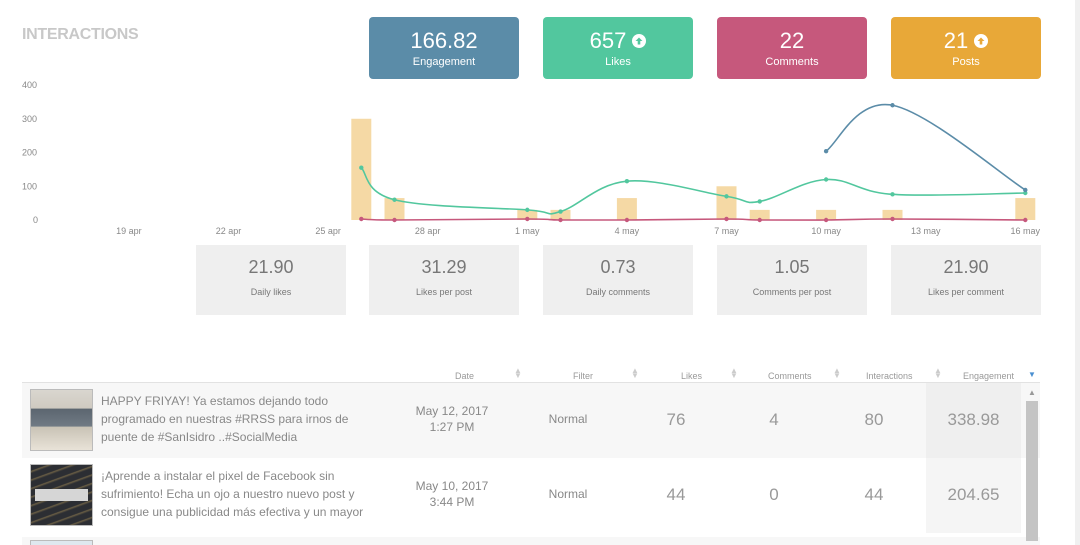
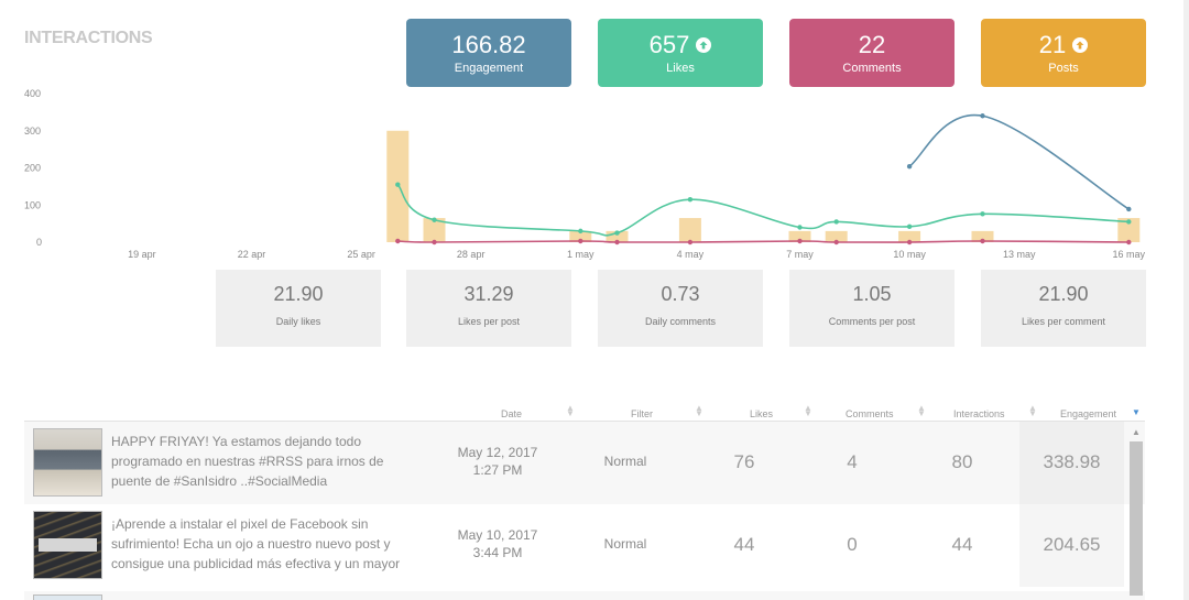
Interactions/7 may: 100 -> 30
Likes/7 may: 70 -> 40
Likes/10 may: 120 -> 40
Likes/16 may: 80 -> 60
